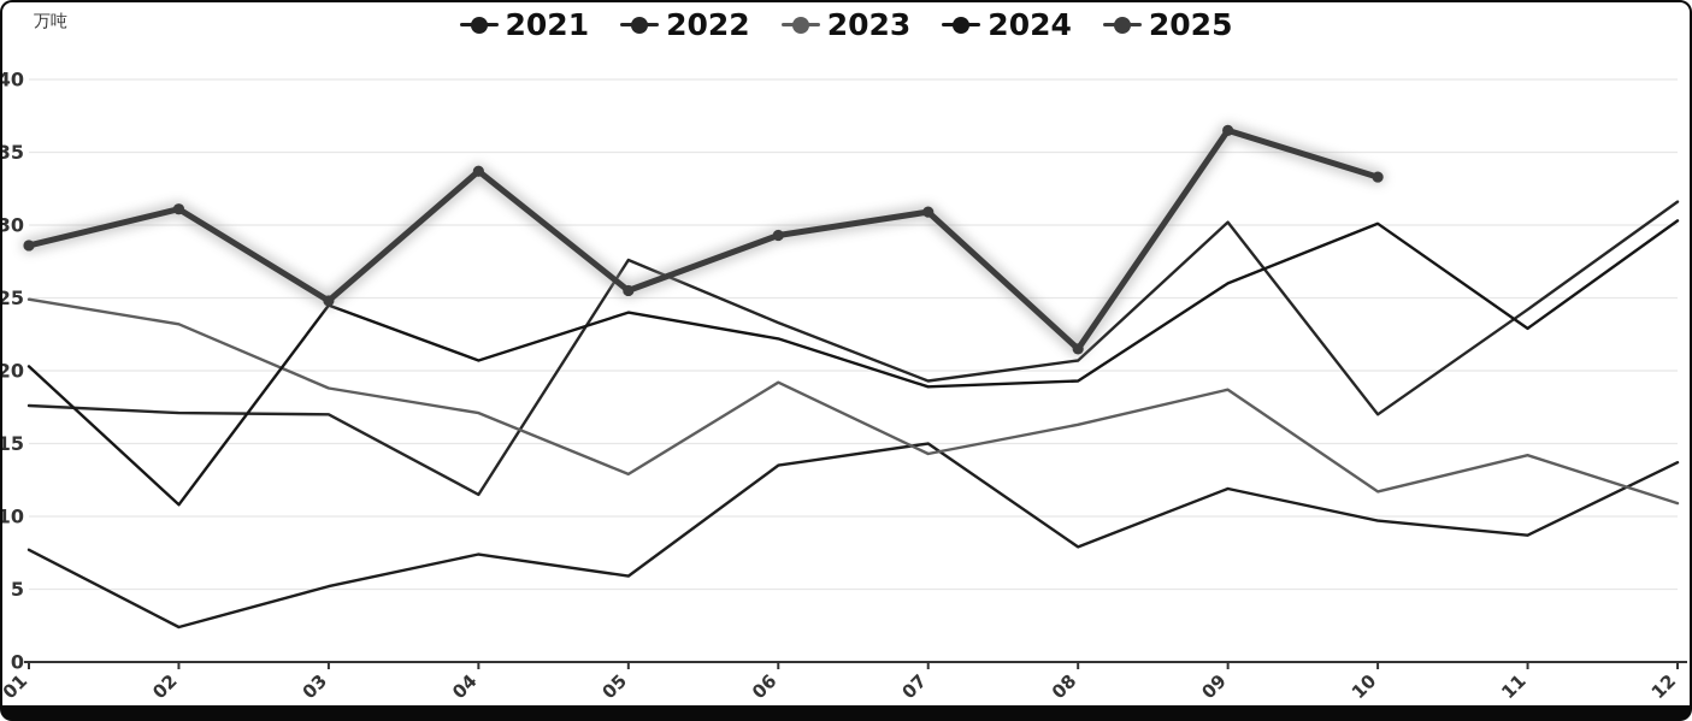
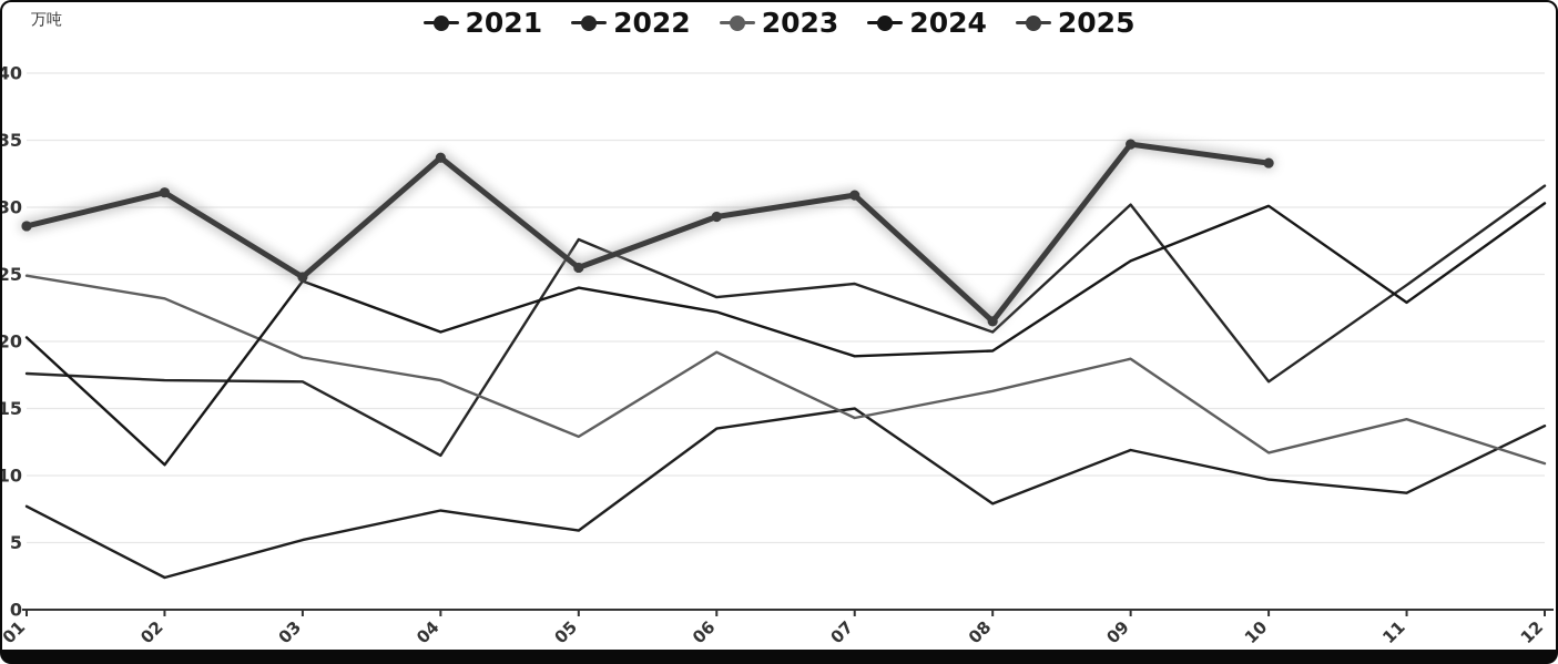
2022/07: 19.3 -> 24.3
2025/09: 36.5 -> 34.7
